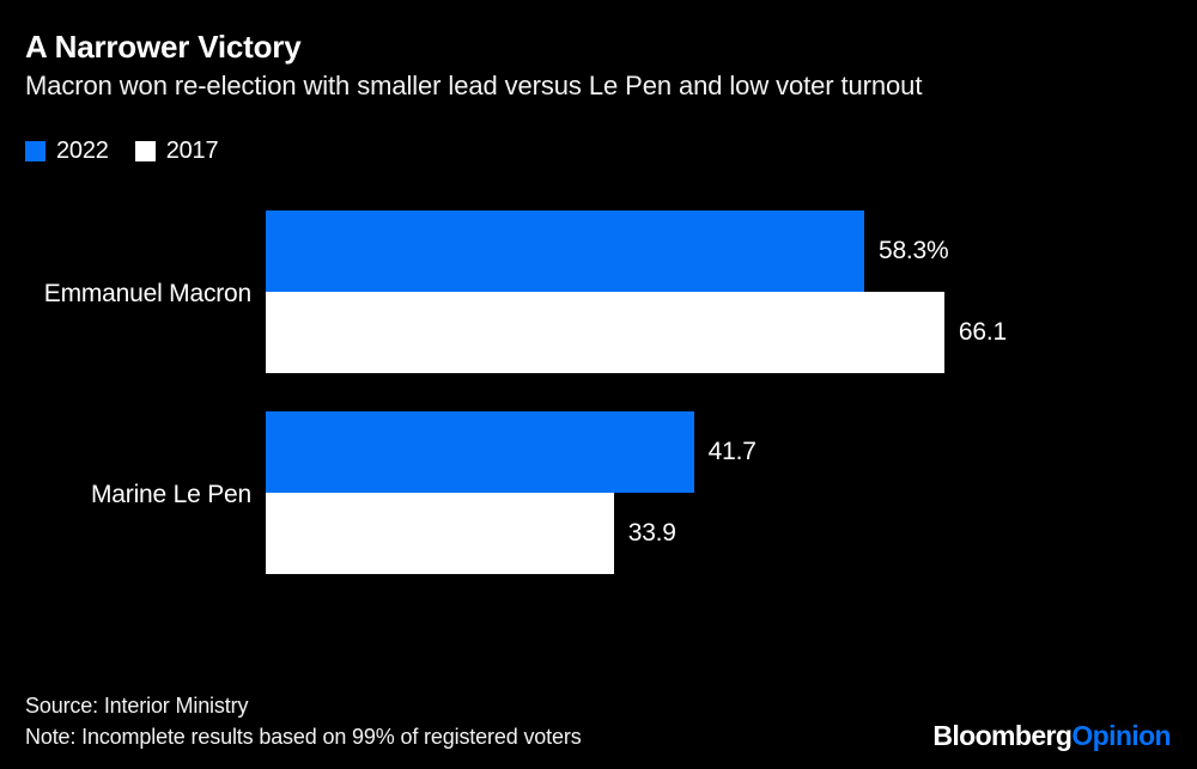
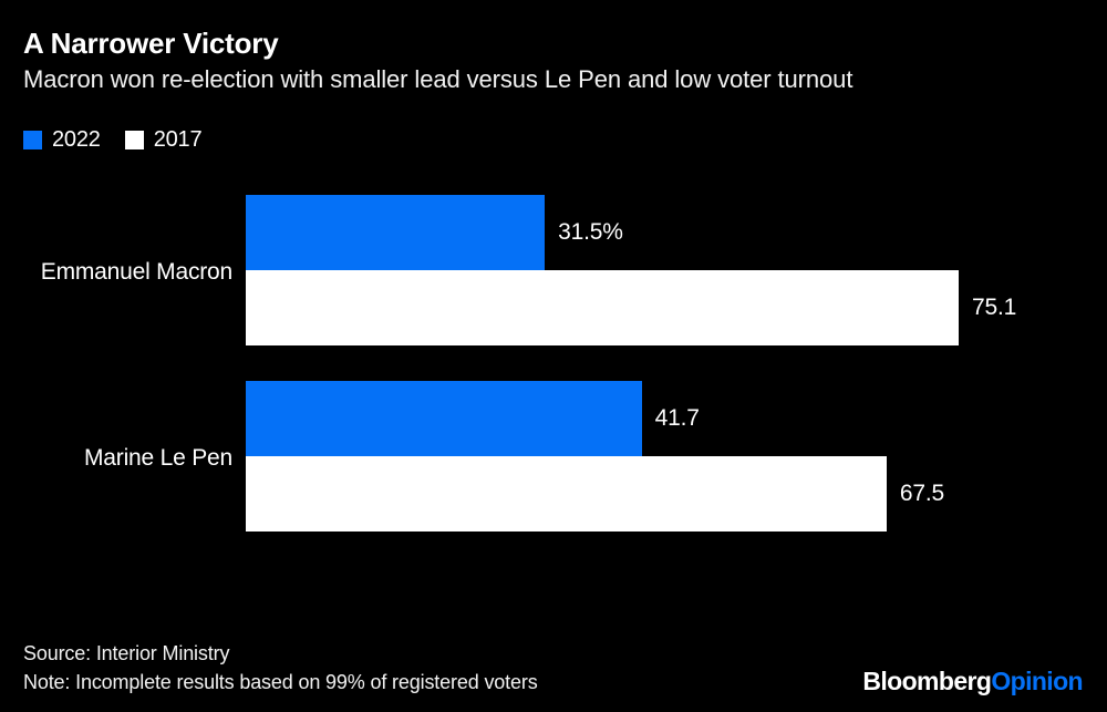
2022/Emmanuel Macron: 58.3% -> 31.5%
2017/Emmanuel Macron: 66.1 -> 75.1
2017/Marine Le Pen: 33.9 -> 67.5
